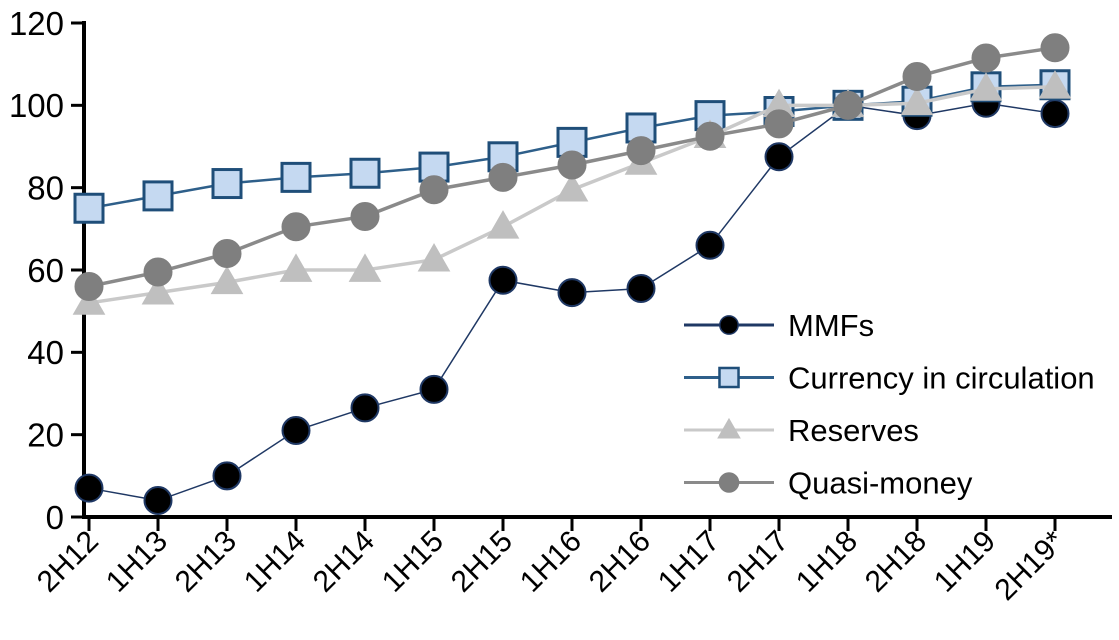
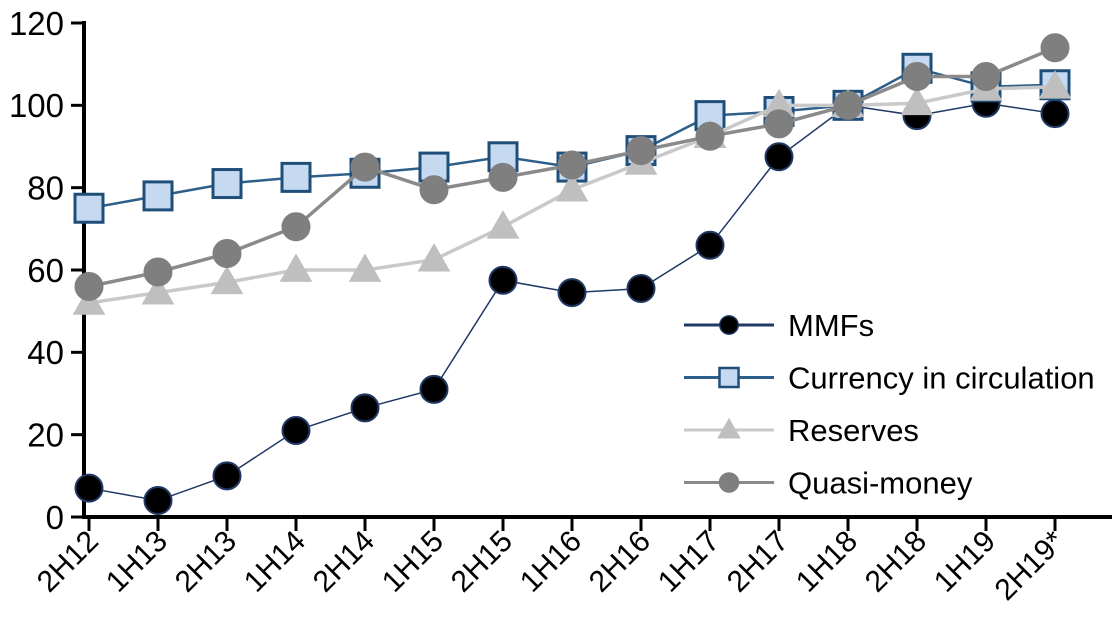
Quasi-money/2H14: 73 -> 85
Currency in circulation/1H16: 91 -> 85
Currency in circulation/2H16: 94 -> 89
Currency in circulation/2H18: 101 -> 109
Quasi-money/1H19: 112 -> 107
